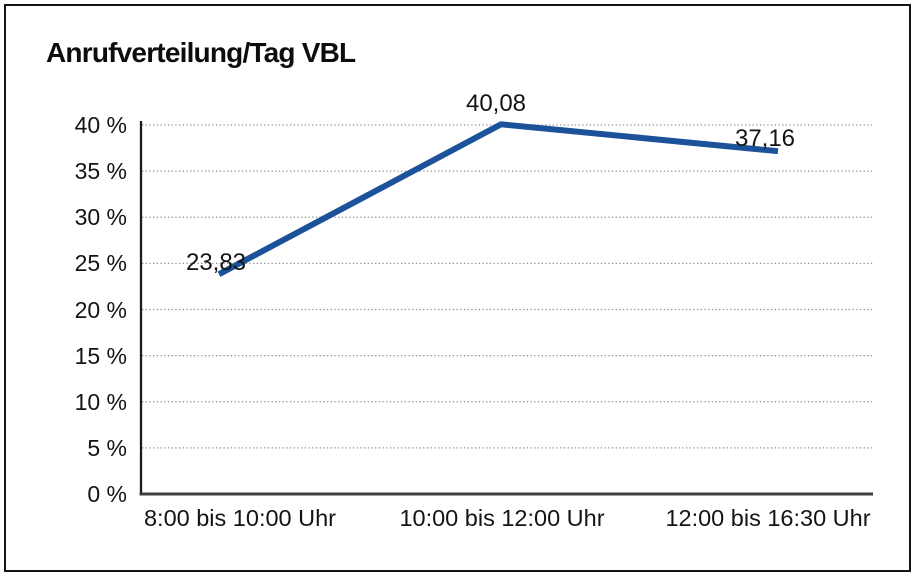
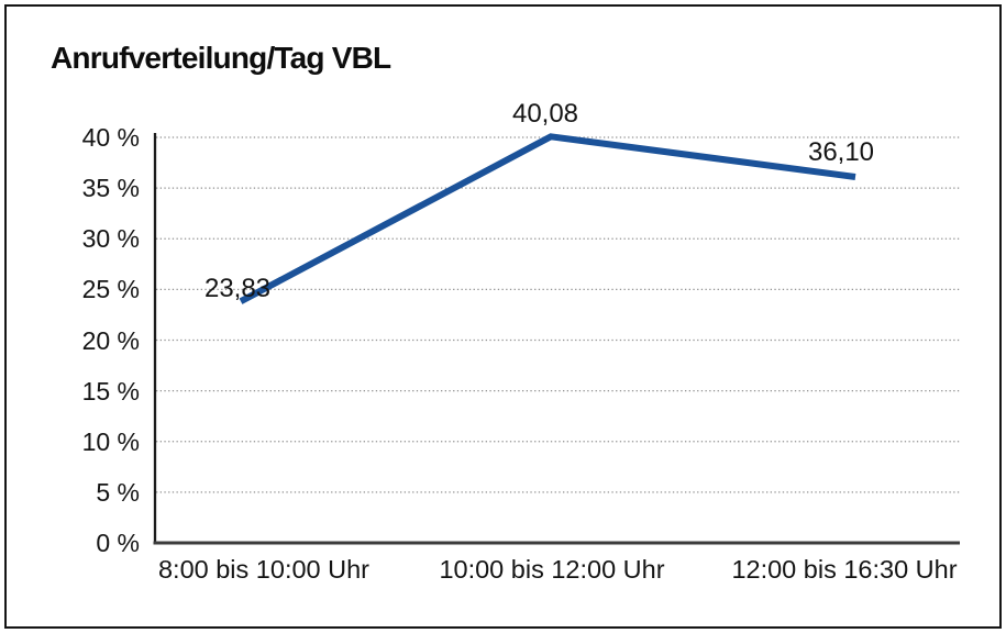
12:00 bis 16:30 Uhr: 37,16 -> 36,10
